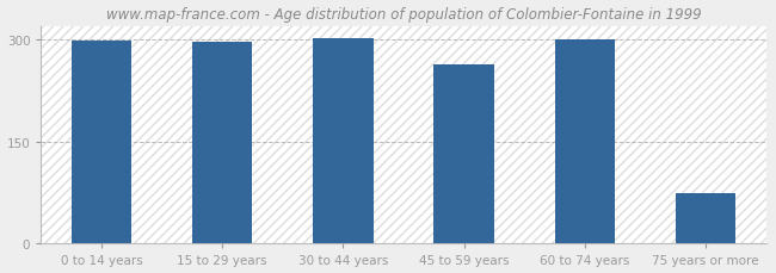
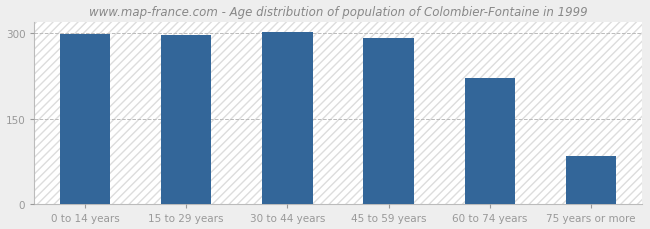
45 to 59 years: 264 -> 291
60 to 74 years: 300 -> 222
75 years or more: 74 -> 85
